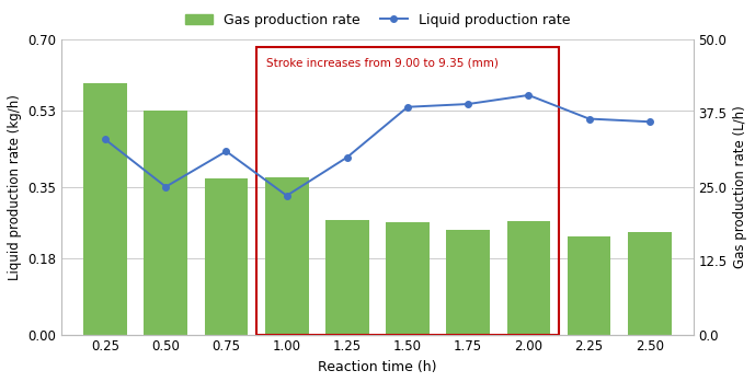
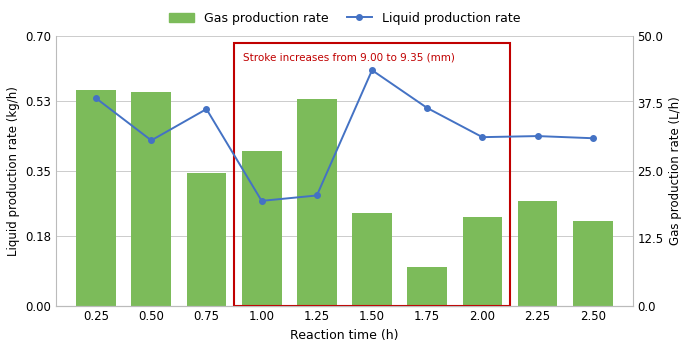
Gas production rate/0.25: 0.595 -> 0.560
Liquid production rate/0.25: 33.0 -> 38.4
Gas production rate/0.50: 0.530 -> 0.555
Liquid production rate/0.50: 25.0 -> 30.6
Gas production rate/0.75: 0.370 -> 0.345
Liquid production rate/0.75: 31.0 -> 36.4
Gas production rate/1.00: 0.373 -> 0.400
Liquid production rate/1.00: 23.5 -> 19.4
Gas production rate/1.25: 0.270 -> 0.535
Liquid production rate/1.25: 30.0 -> 20.4
Gas production rate/1.50: 0.265 -> 0.240
Liquid production rate/1.50: 38.5 -> 43.6
Gas production rate/1.75: 0.248 -> 0.100
Liquid production rate/1.75: 39.0 -> 36.6
Gas production rate/2.00: 0.268 -> 0.230
Liquid production rate/2.00: 40.5 -> 31.2
Gas production rate/2.25: 0.232 -> 0.270
Liquid production rate/2.25: 36.5 -> 31.4
Gas production rate/2.50: 0.242 -> 0.220
Liquid production rate/2.50: 36.0 -> 31.0
